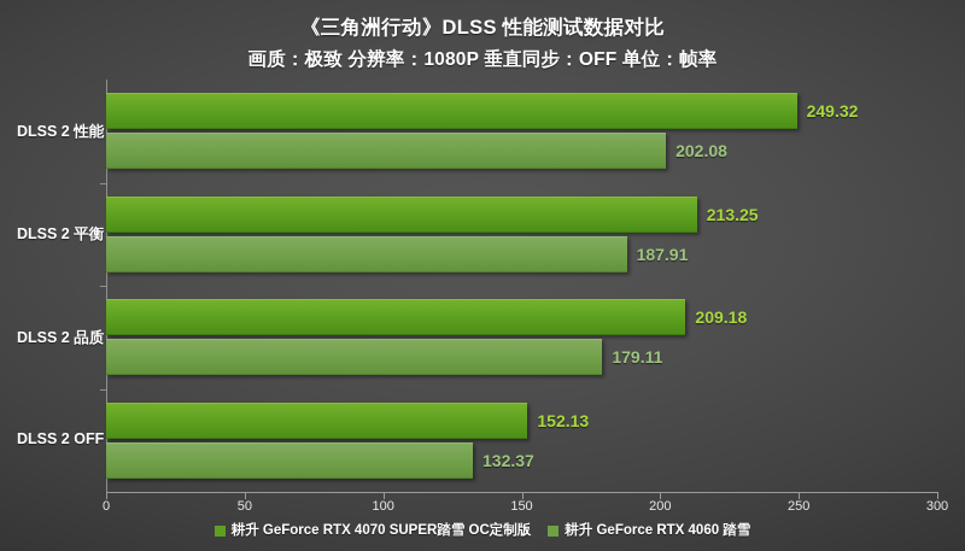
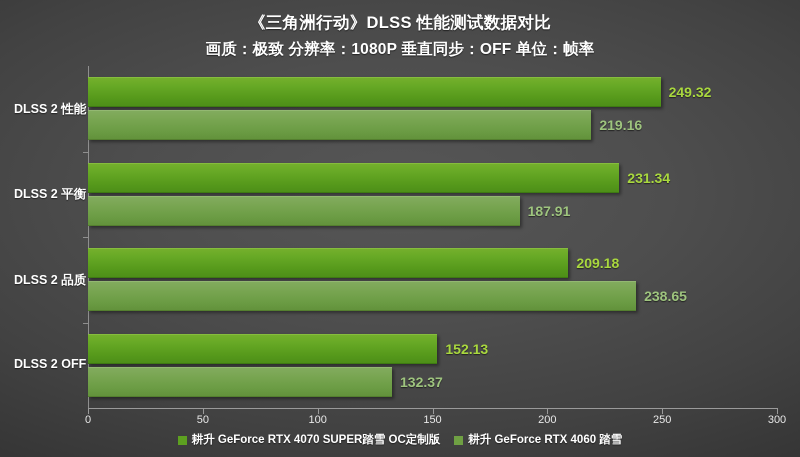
耕升 GeForce RTX 4060 踏雪/DLSS 2 性能: 202.08 -> 219.16
耕升 GeForce RTX 4070 SUPER踏雪 OC定制版/DLSS 2 平衡: 213.25 -> 231.34
耕升 GeForce RTX 4060 踏雪/DLSS 2 品质: 179.11 -> 238.65
